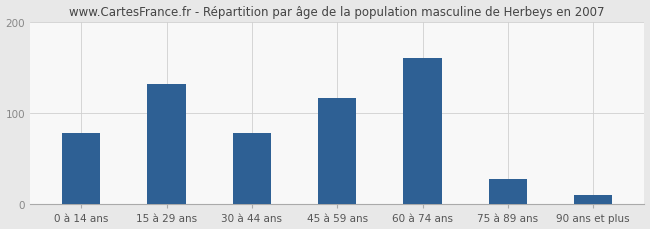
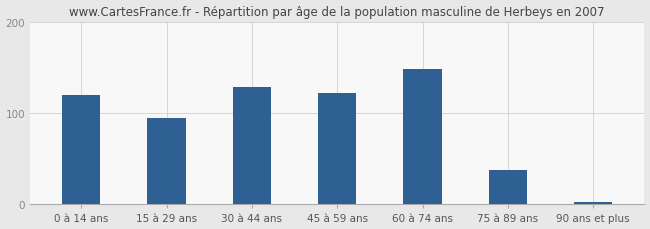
0 à 14 ans: 78 -> 120
15 à 29 ans: 132 -> 95
30 à 44 ans: 78 -> 128
45 à 59 ans: 116 -> 122
60 à 74 ans: 160 -> 148
75 à 89 ans: 28 -> 38
90 ans et plus: 10 -> 3
